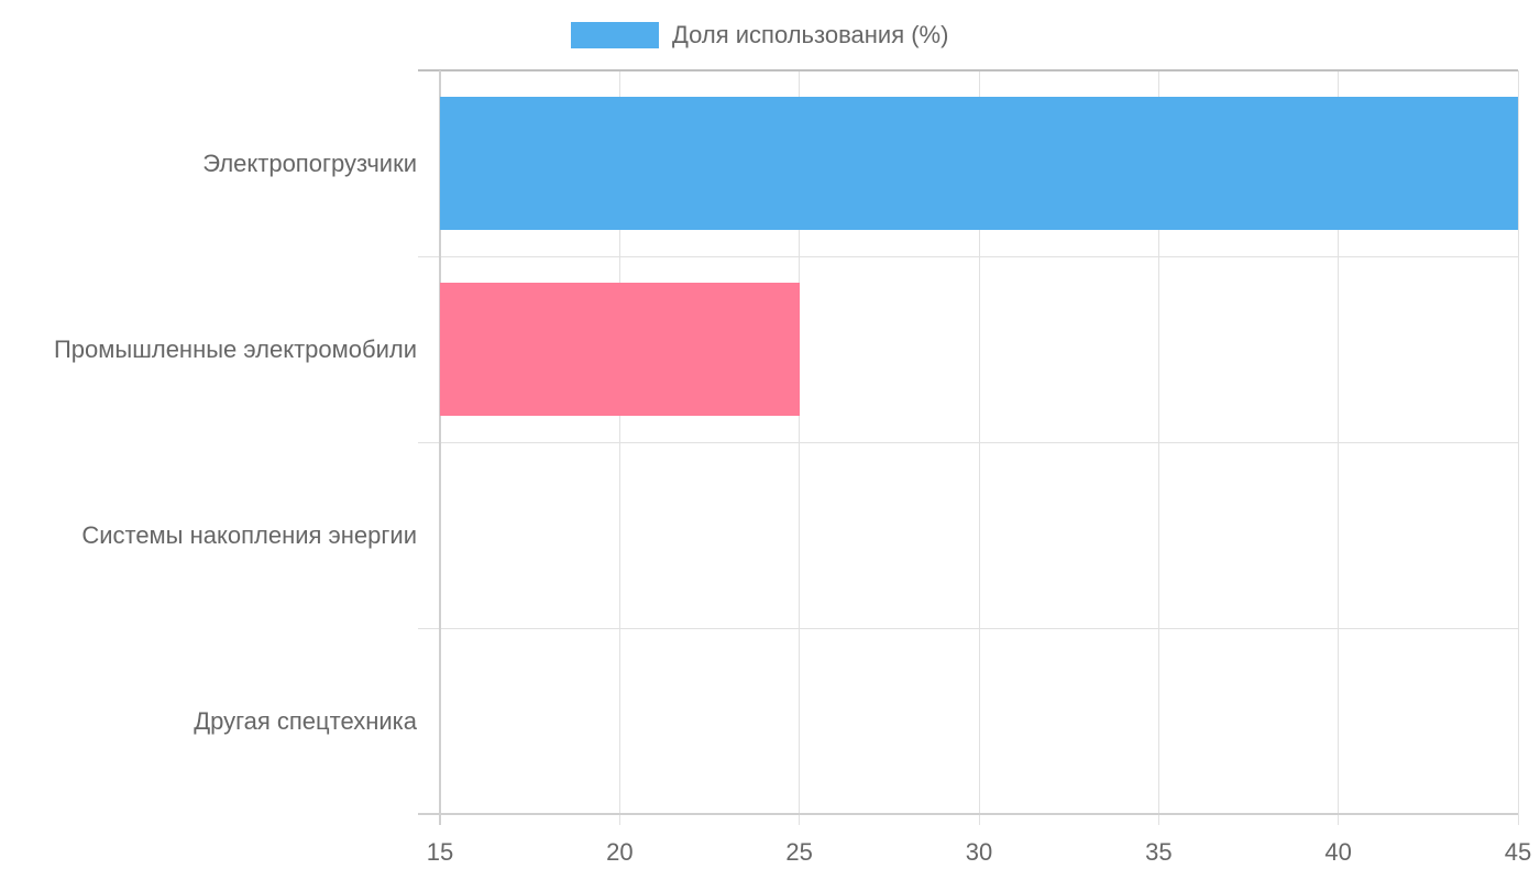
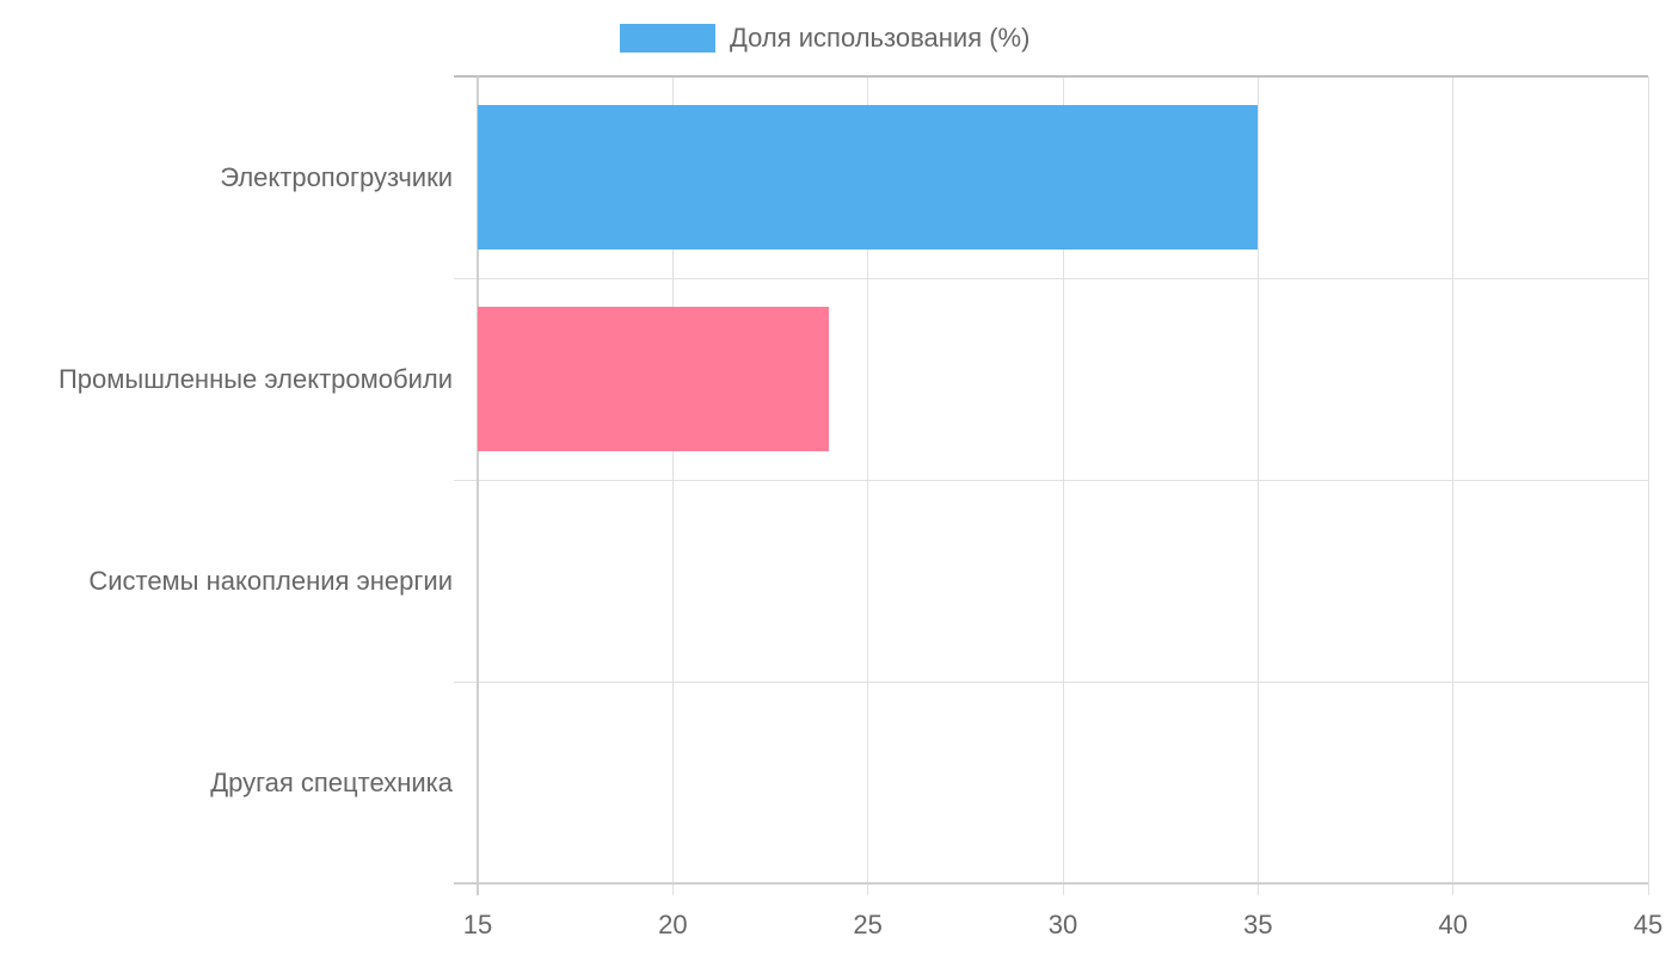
Электропогрузчики: 45 -> 35
Промышленные электромобили: 25 -> 24
